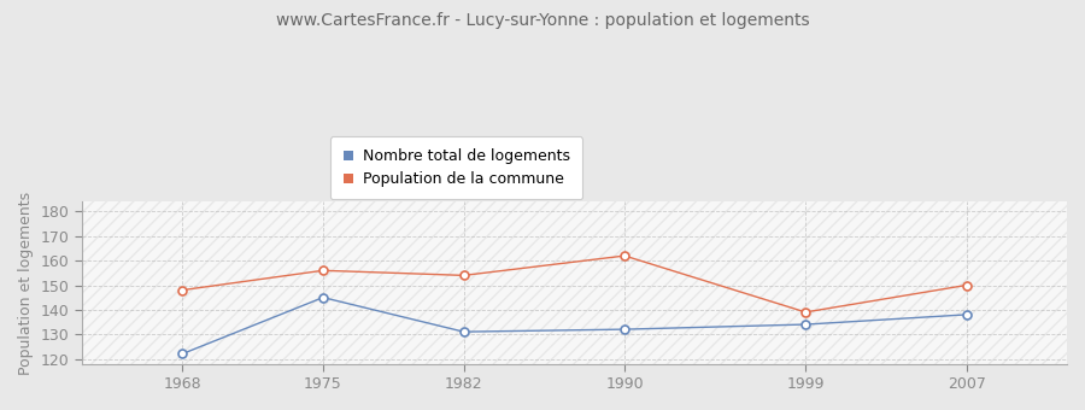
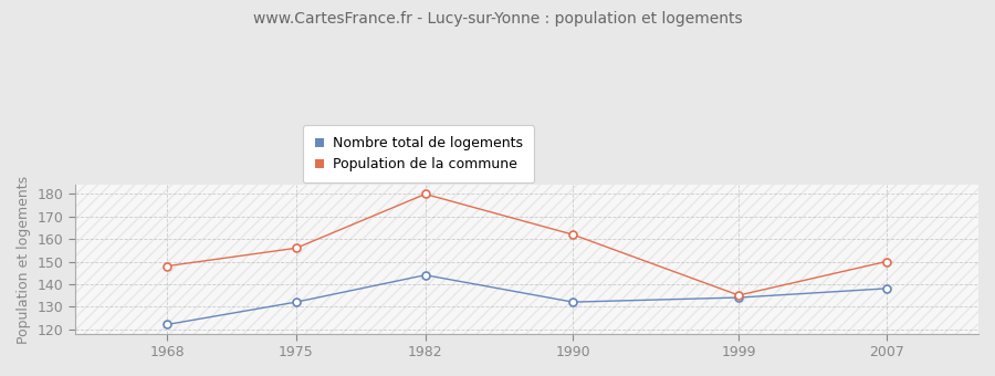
Nombre total de logements/1975: 145 -> 132
Nombre total de logements/1982: 131 -> 144
Population de la commune/1982: 154 -> 180
Population de la commune/1999: 139 -> 135
